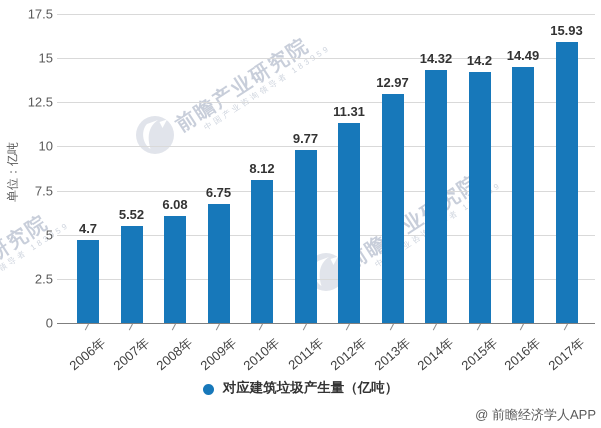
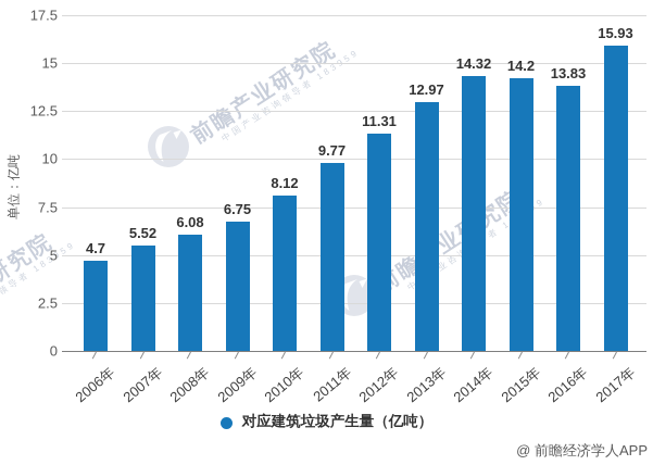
2016年: 14.49 -> 13.83
